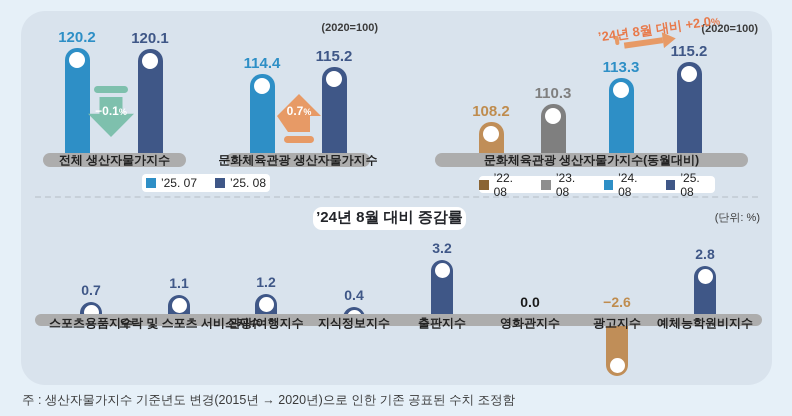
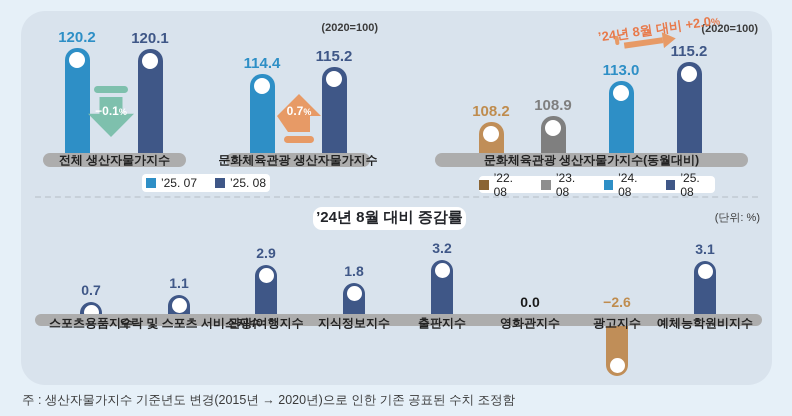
문화체육관광 생산자물가지수(동월대비)/’23. 08: 110.3 -> 108.9
문화체육관광 생산자물가지수(동월대비)/’24. 08: 113.3 -> 113.0
’24년 8월 대비 증감률/관광/여행지수: 1.2 -> 2.9
’24년 8월 대비 증감률/지식정보지수: 0.4 -> 1.8
’24년 8월 대비 증감률/예체능학원비지수: 2.8 -> 3.1
